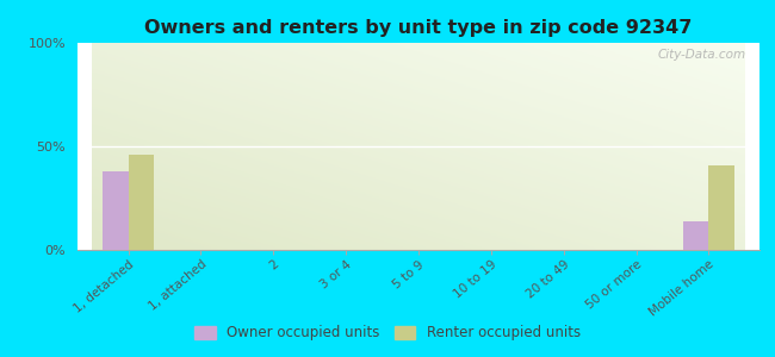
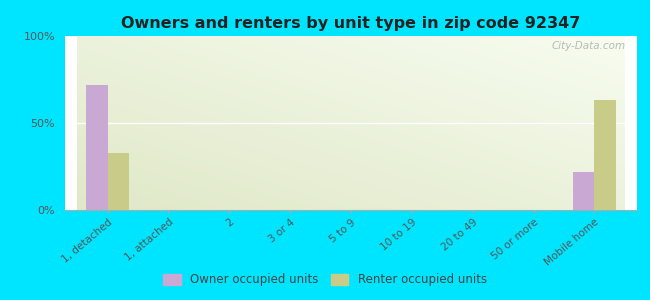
Owner occupied units/1, detached: 38% -> 72%
Renter occupied units/1, detached: 46% -> 33%
Owner occupied units/Mobile home: 14% -> 22%
Renter occupied units/Mobile home: 41% -> 63%
